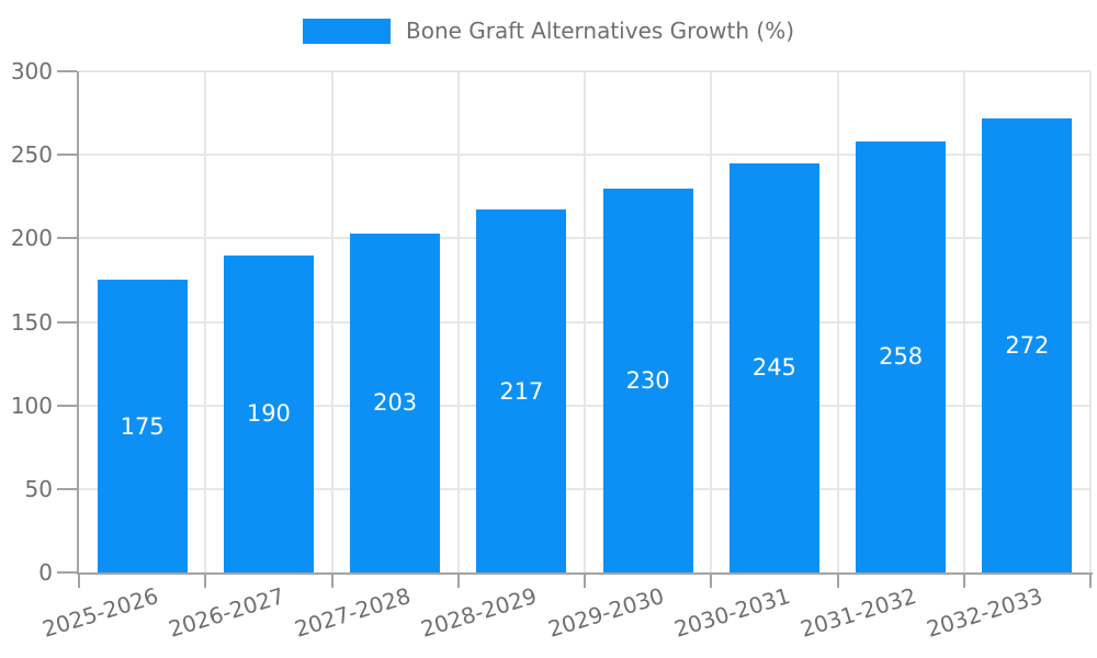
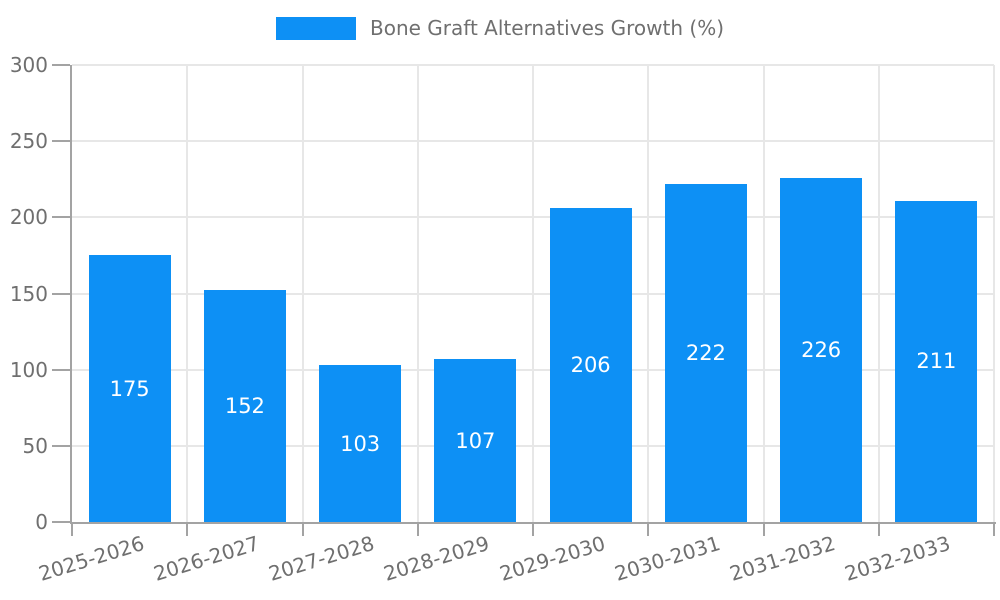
2026-2027: 190 -> 152
2027-2028: 203 -> 103
2028-2029: 217 -> 107
2029-2030: 230 -> 206
2030-2031: 245 -> 222
2031-2032: 258 -> 226
2032-2033: 272 -> 211
